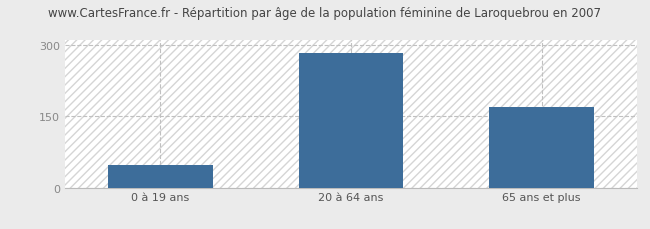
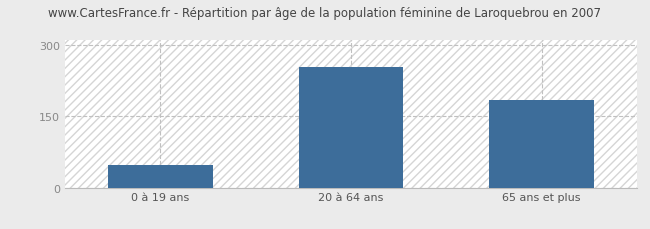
20 à 64 ans: 283 -> 255
65 ans et plus: 170 -> 185
